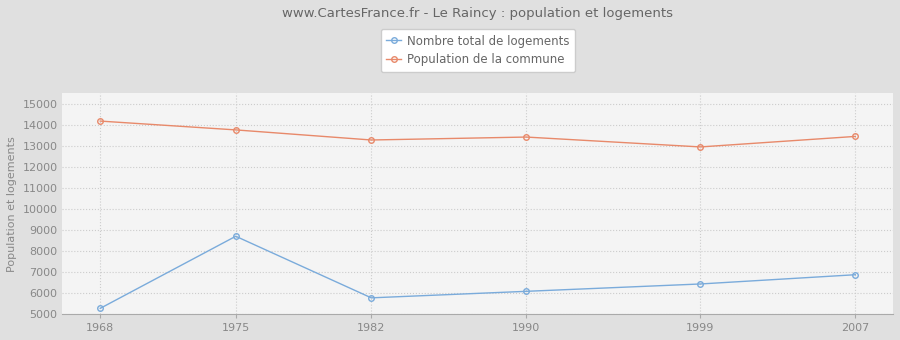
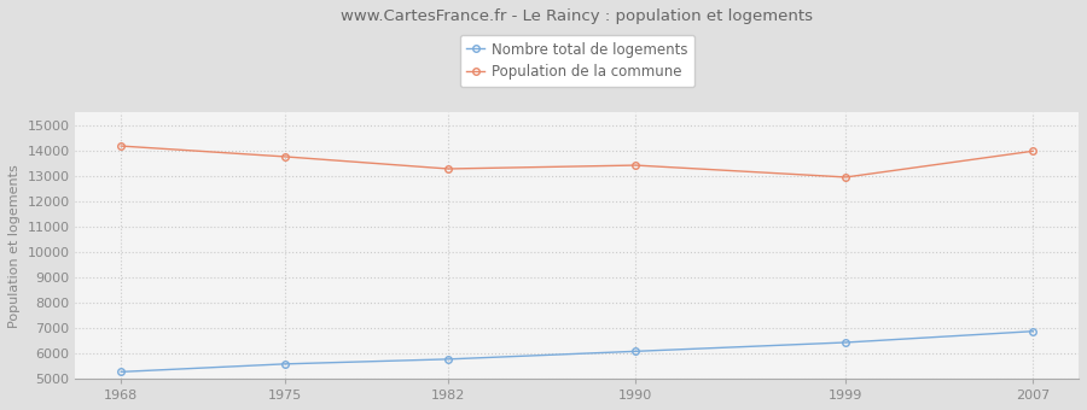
Nombre total de logements/1975: 8700 -> 5580
Population de la commune/2007: 13450 -> 13980
